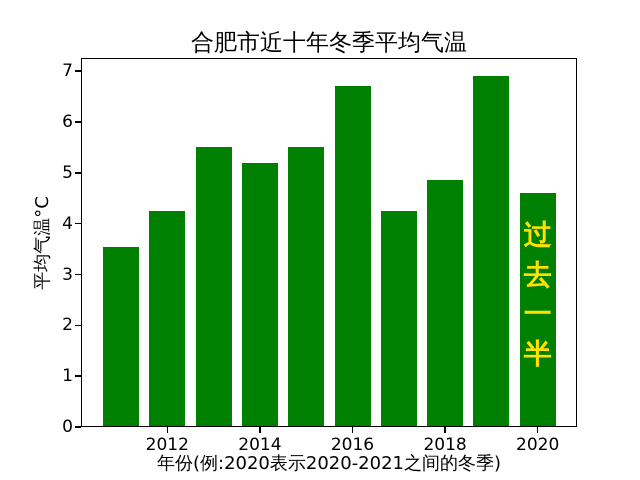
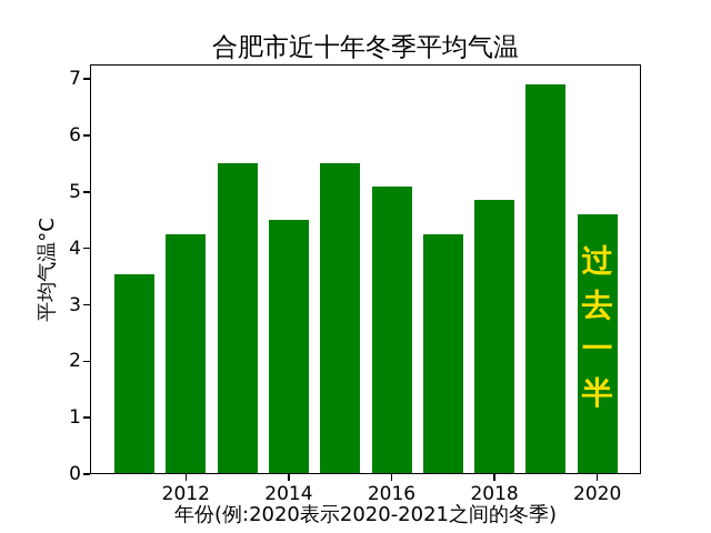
2014: 5.2 -> 4.5
2016: 6.7 -> 5.1
